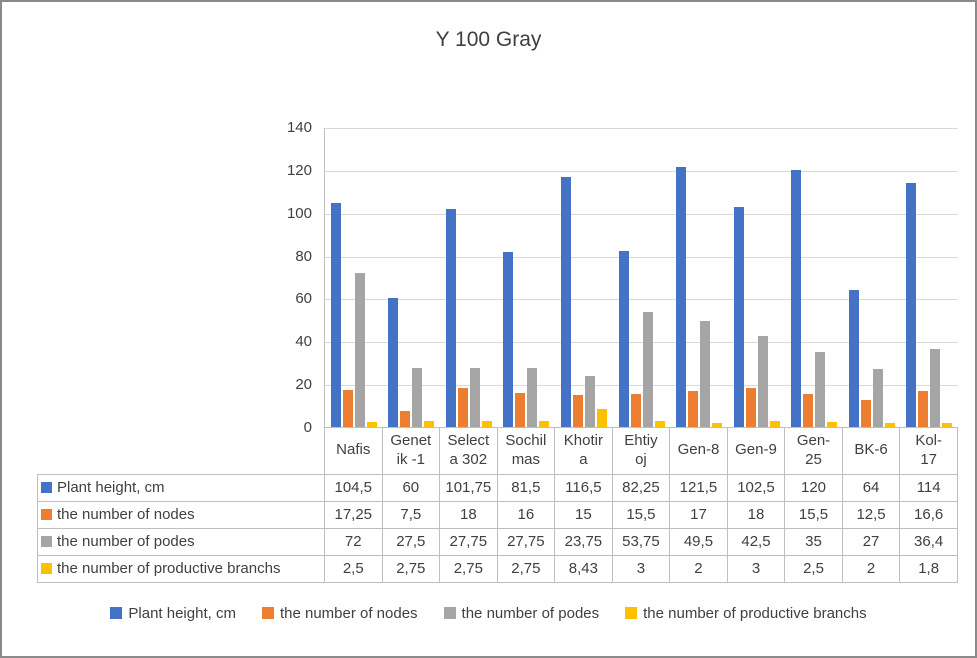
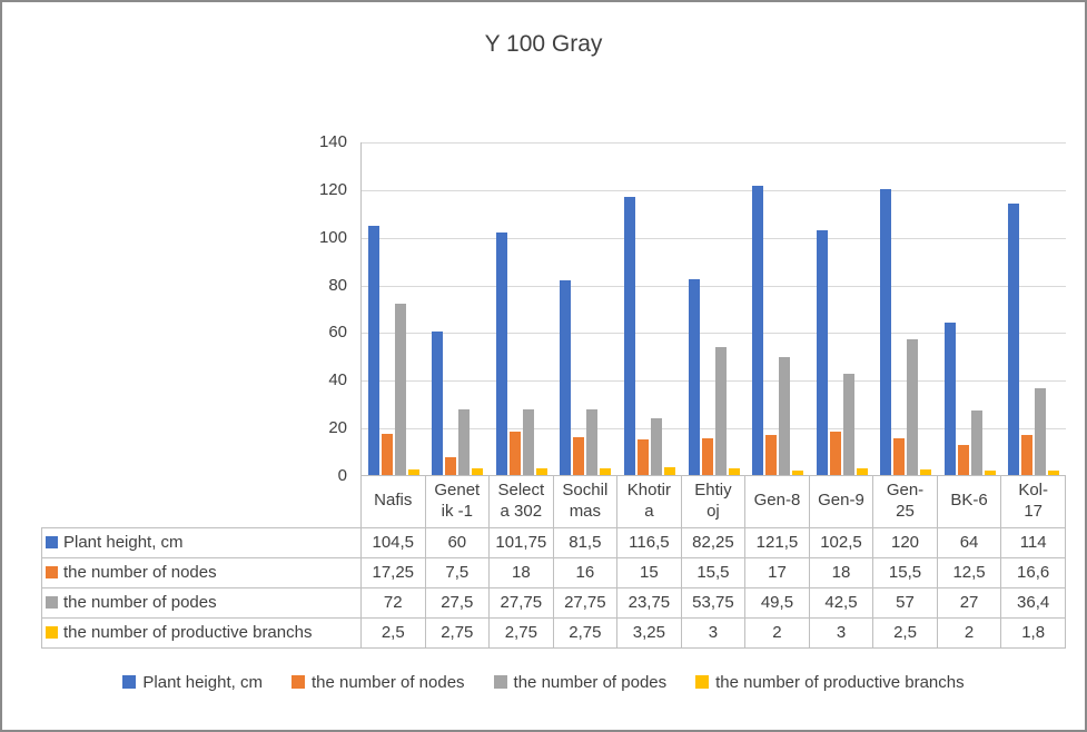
the number of productive branchs/Khotira: 8,43 -> 3,25
the number of podes/Gen-25: 35 -> 57
